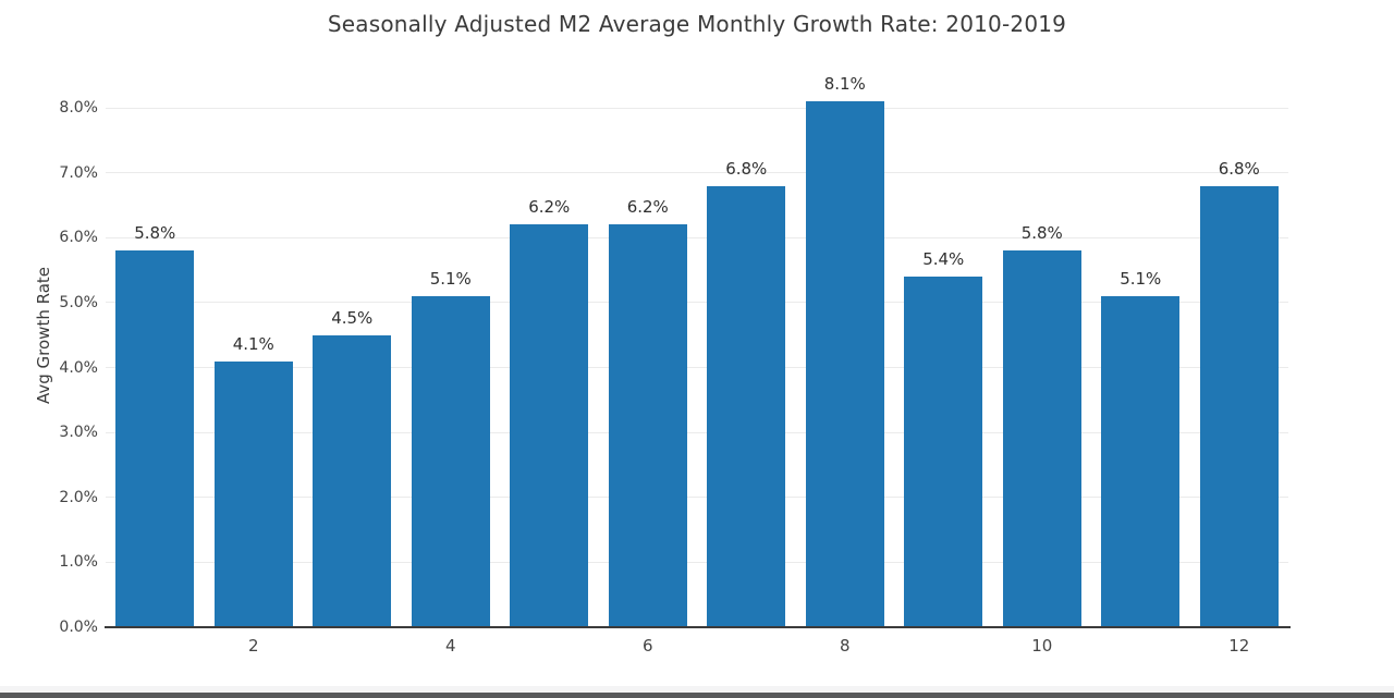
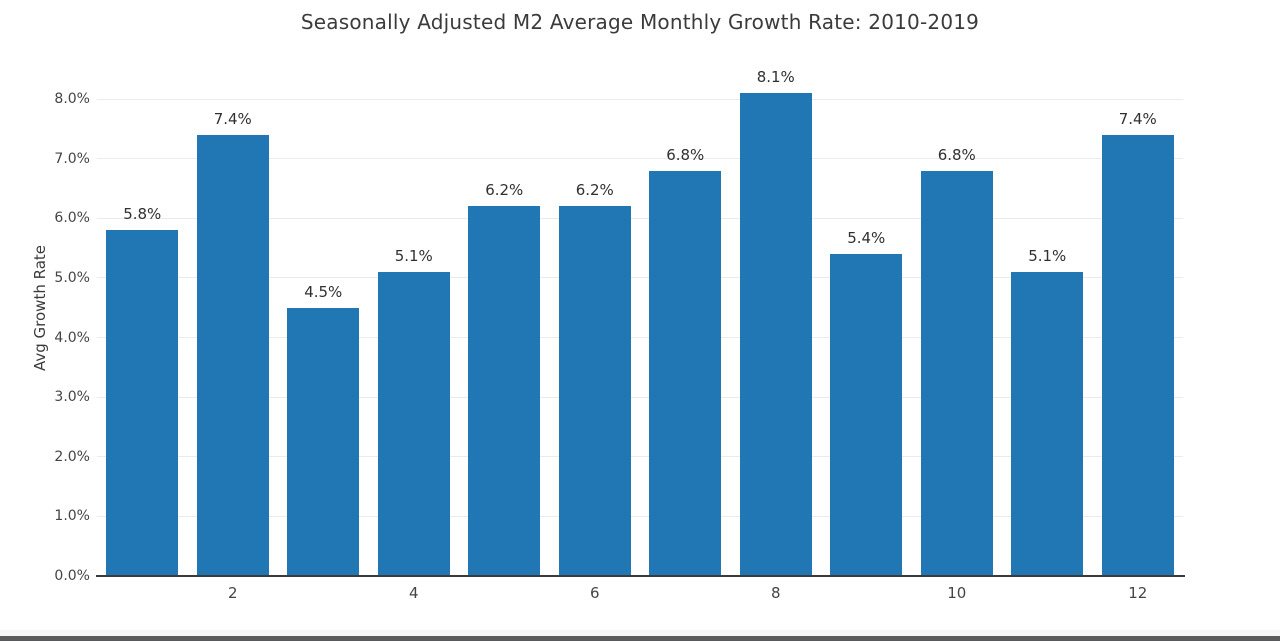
2: 4.1% -> 7.4%
10: 5.8% -> 6.8%
12: 6.8% -> 7.4%
